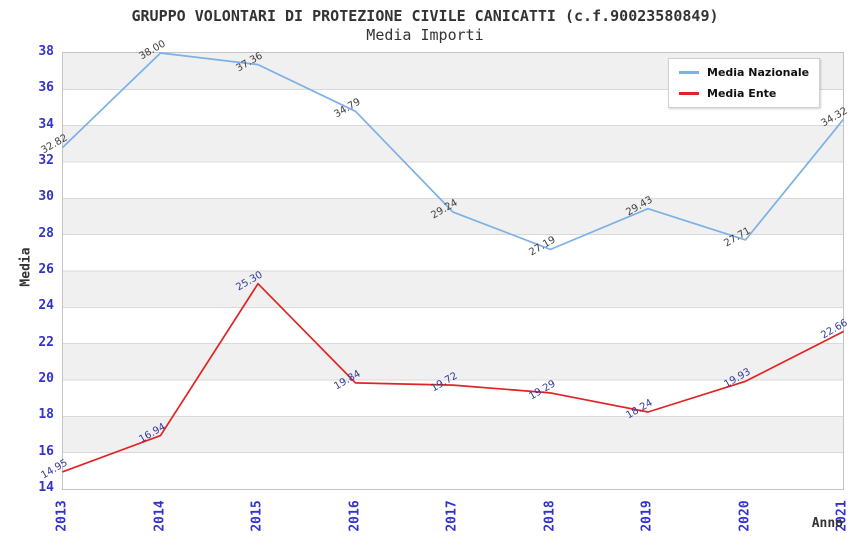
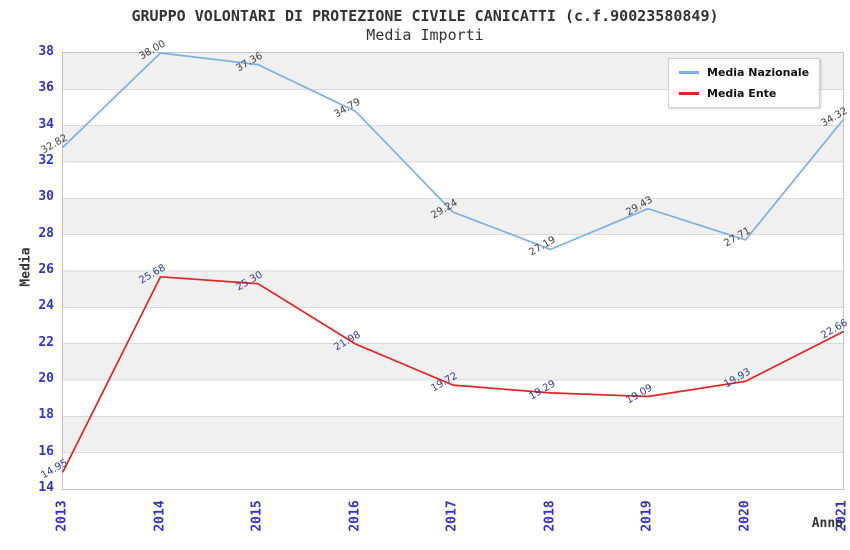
Media Ente/2014: 16.94 -> 25.68
Media Ente/2016: 19.84 -> 21.98
Media Ente/2019: 18.24 -> 19.09
